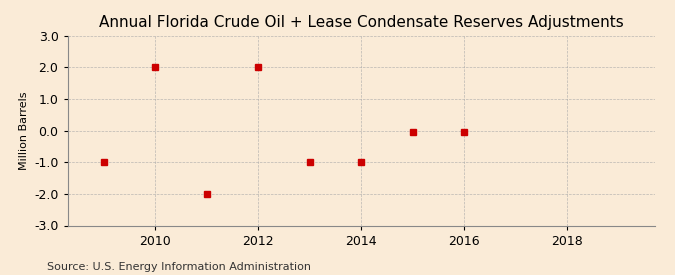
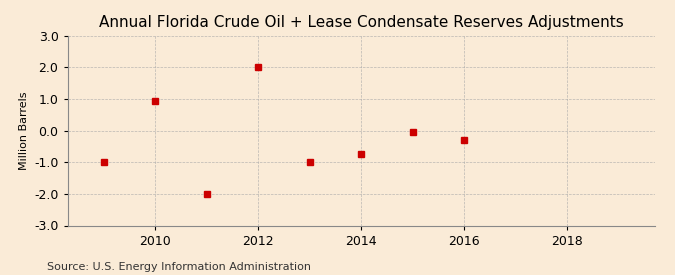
2010: 2.00 -> 0.95
2014: -1.00 -> -0.75
2016: -0.05 -> -0.30
